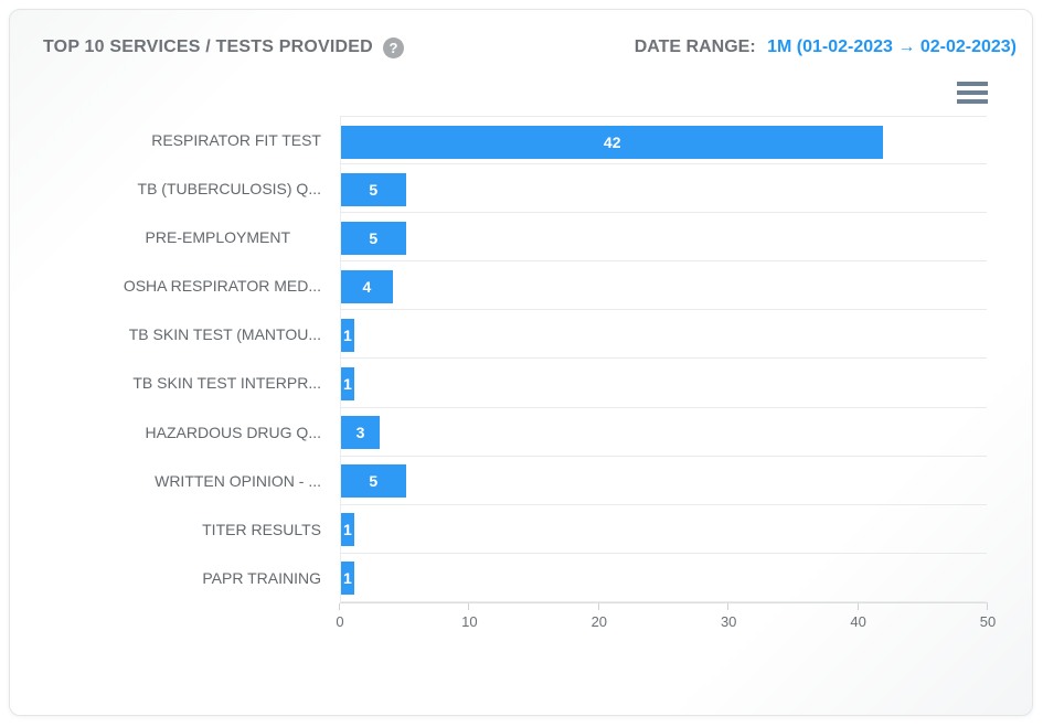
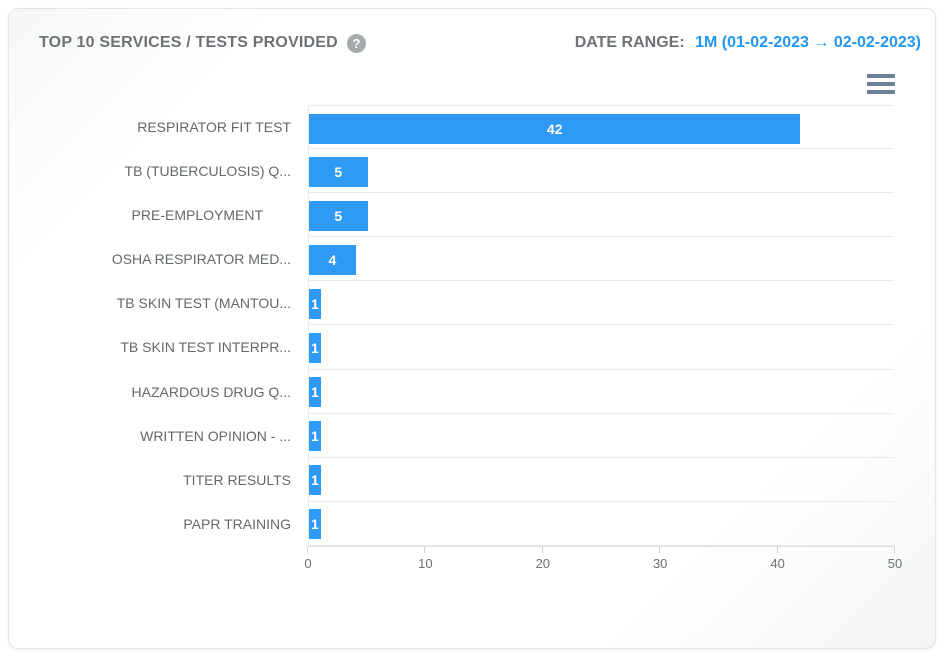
HAZARDOUS DRUG Q...: 3 -> 1
WRITTEN OPINION - ...: 5 -> 1
